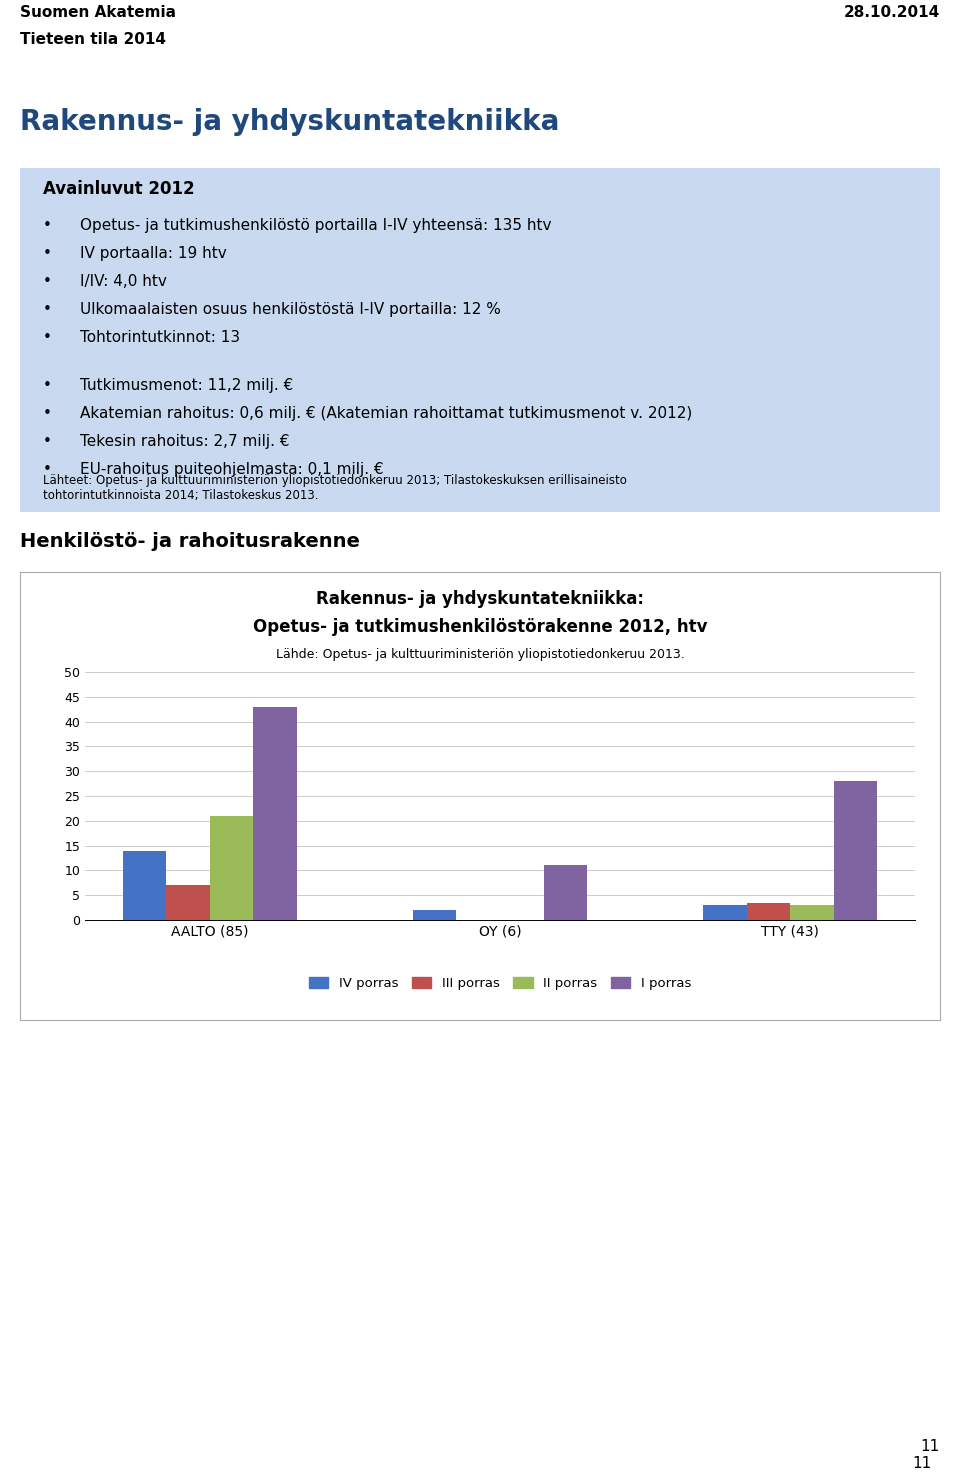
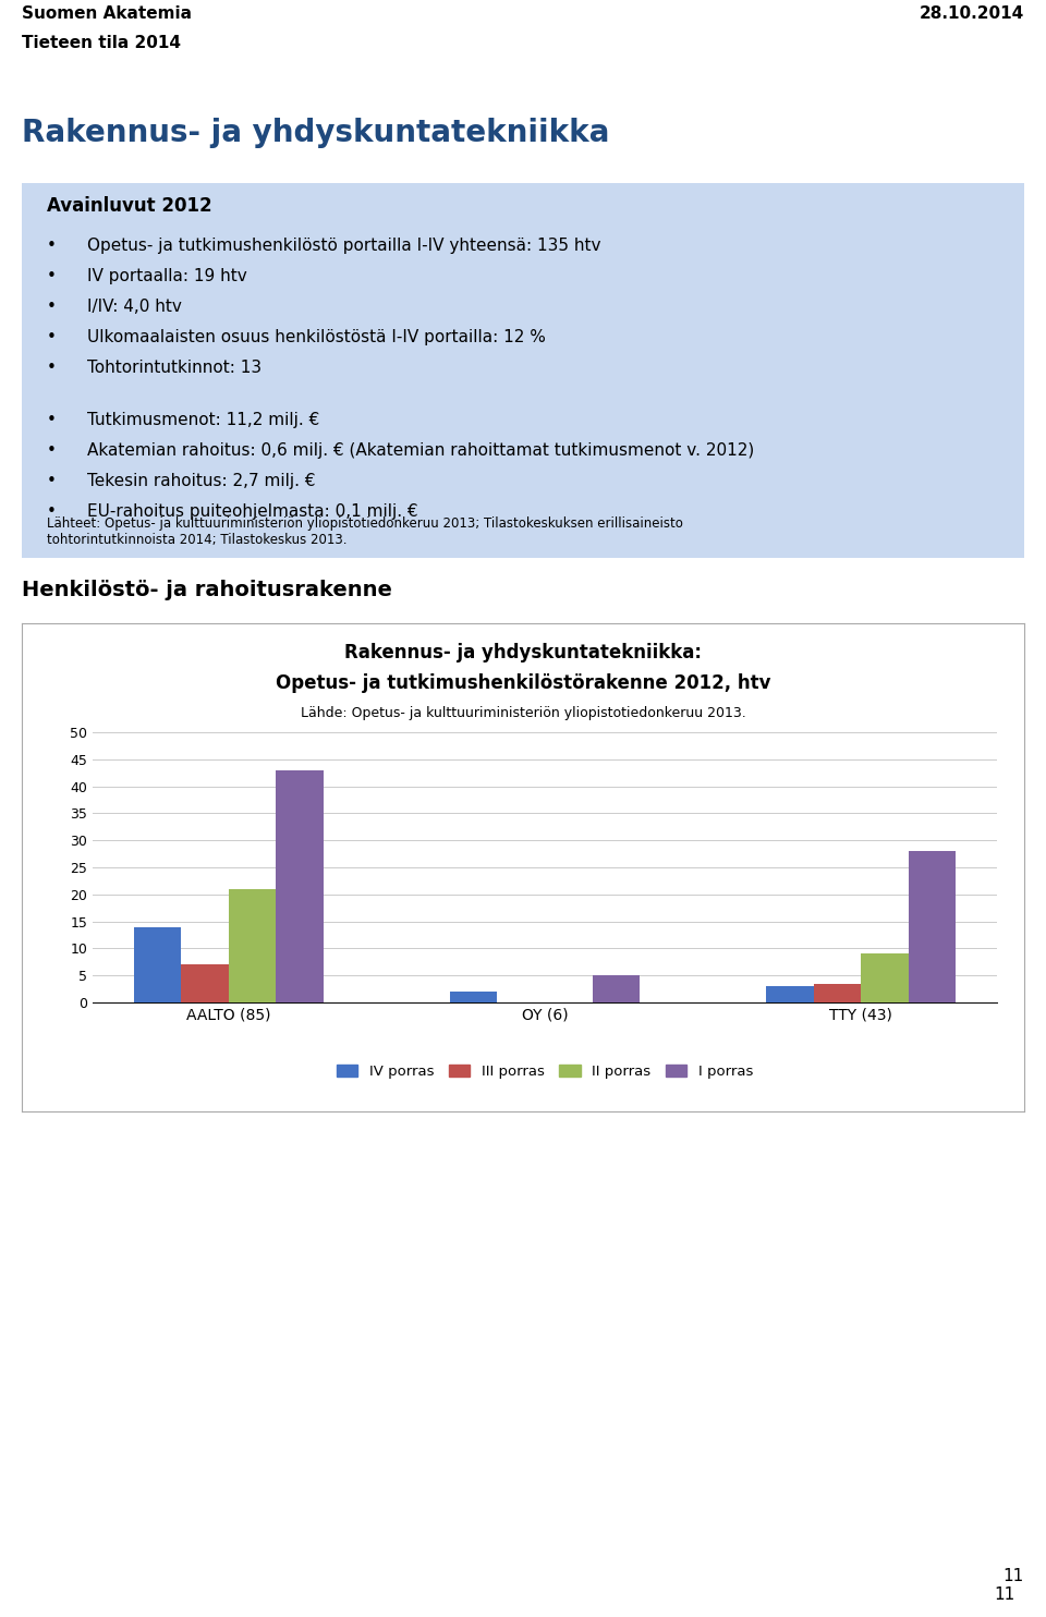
I porras/OY (6): 11 -> 5
II porras/TTY (43): 3 -> 9
